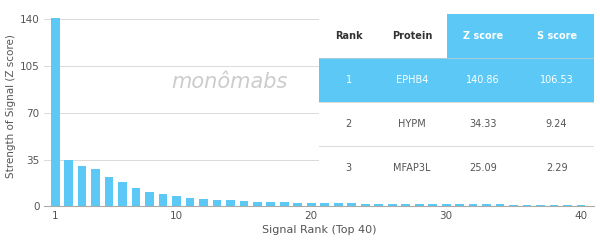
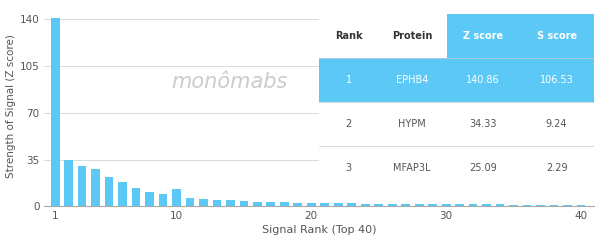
10: 8 -> 13
